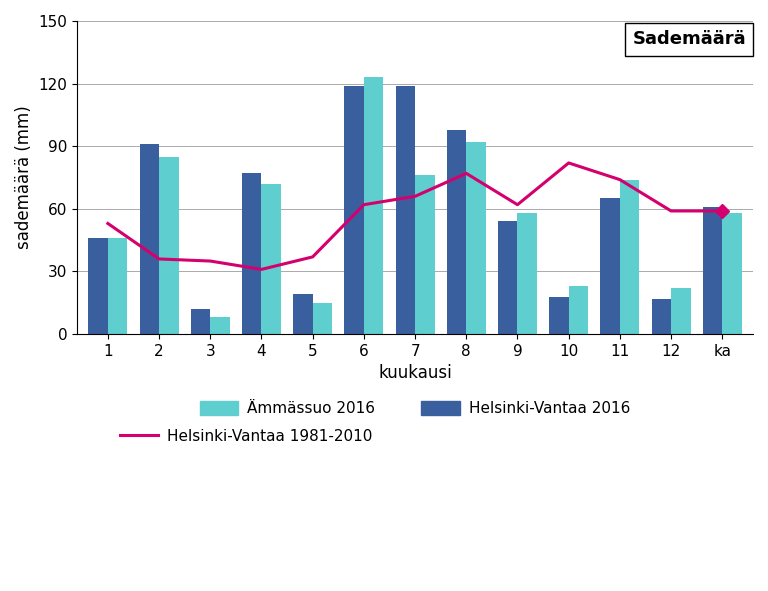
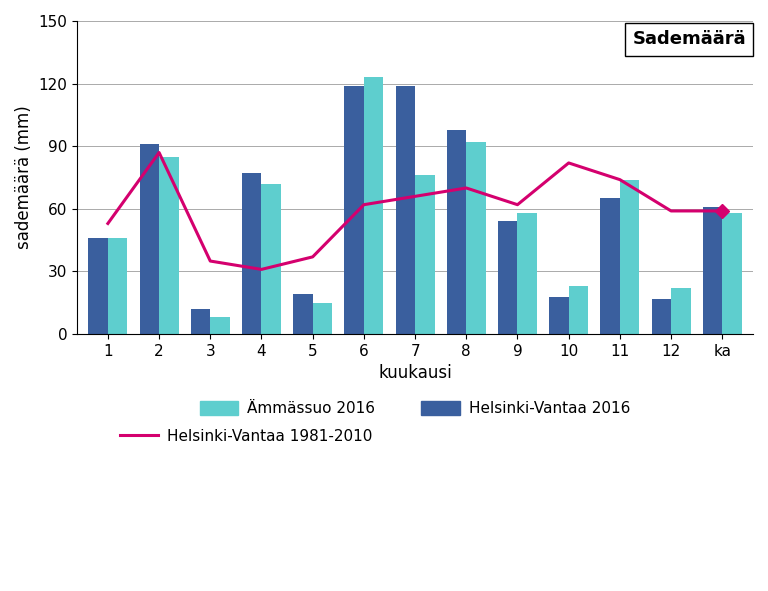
Helsinki-Vantaa 1981-2010/2: 36 -> 87
Helsinki-Vantaa 1981-2010/8: 77 -> 70
